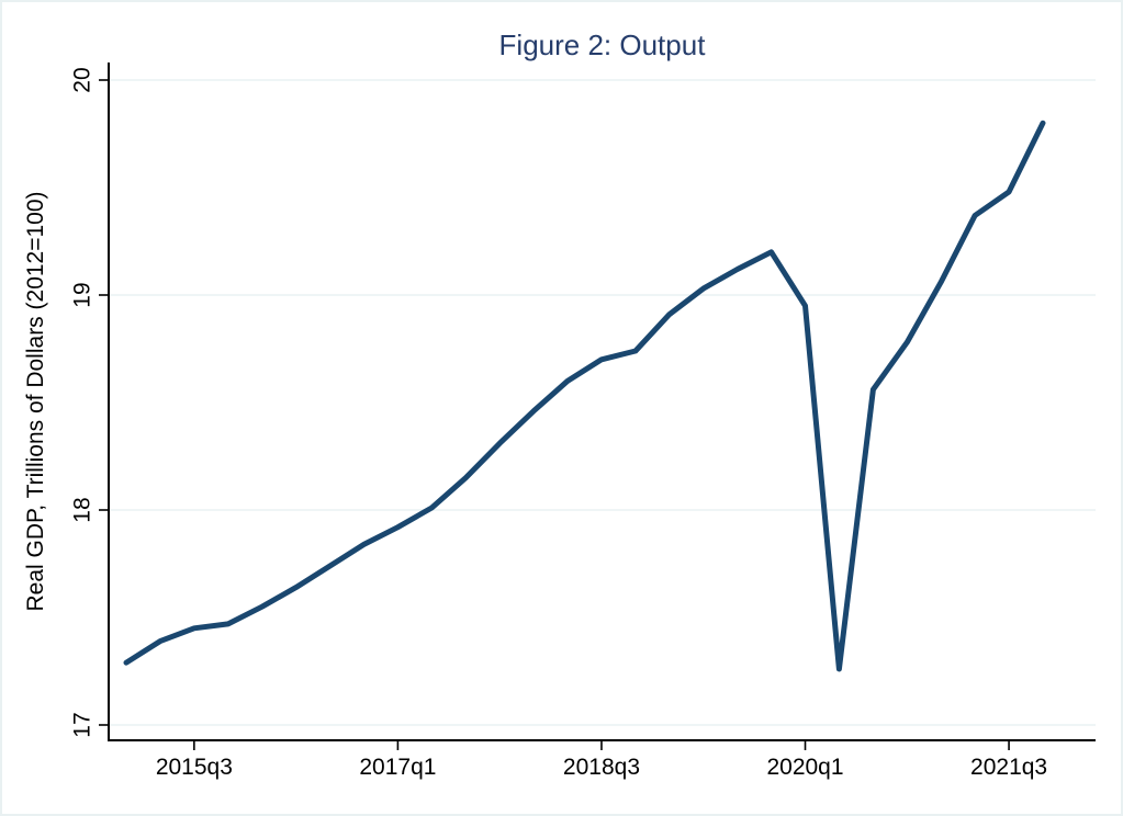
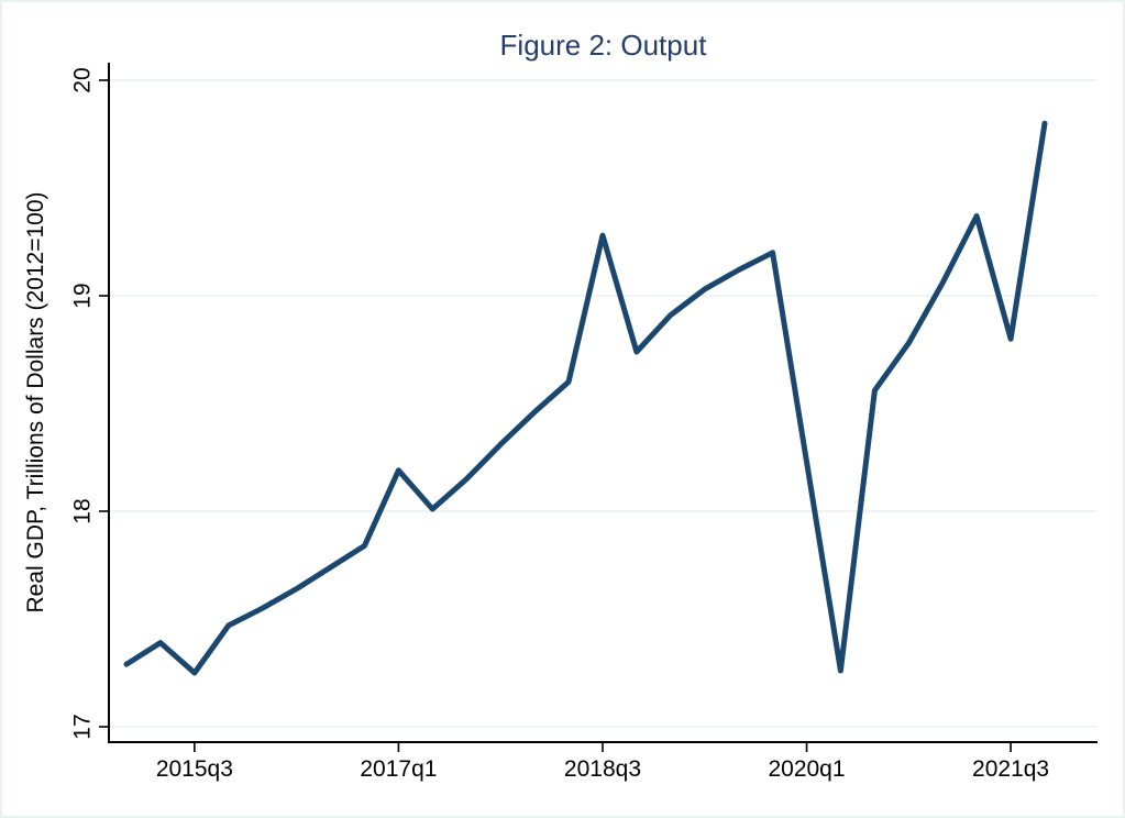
2015q3: 17.45 -> 17.25
2017q1: 17.92 -> 18.19
2018q3: 18.70 -> 19.28
2020q1: 18.95 -> 18.23
2021q3: 19.48 -> 18.80
